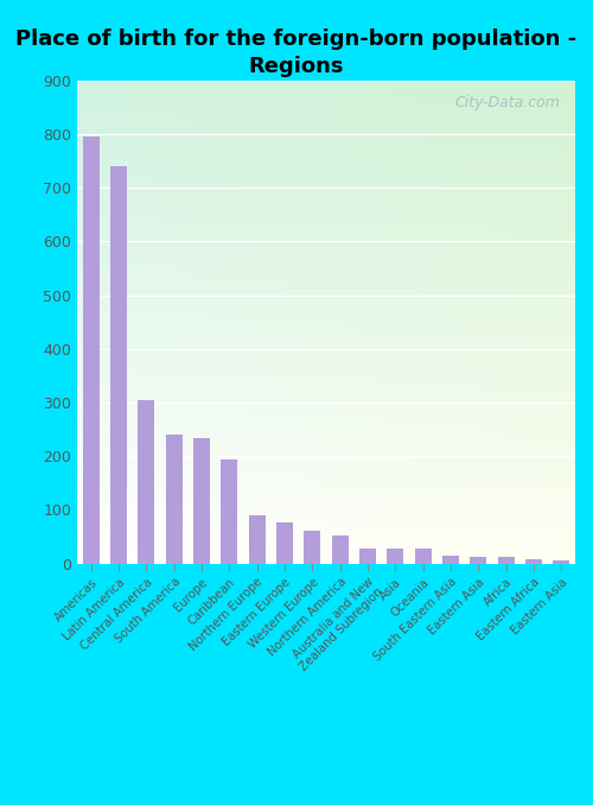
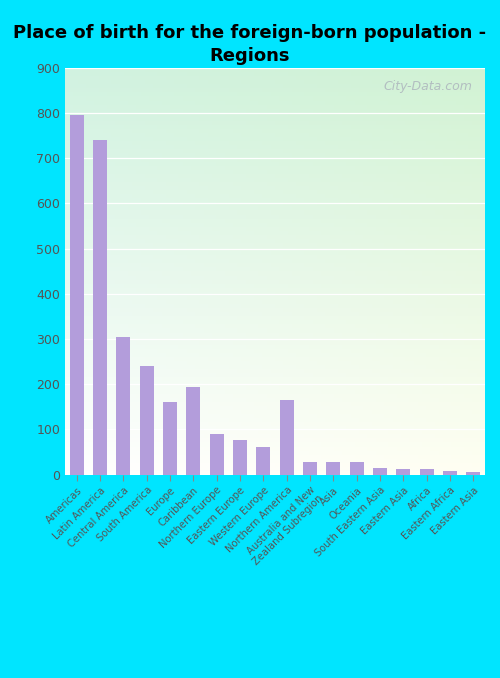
Europe: 233 -> 160
Northern America: 52 -> 165
